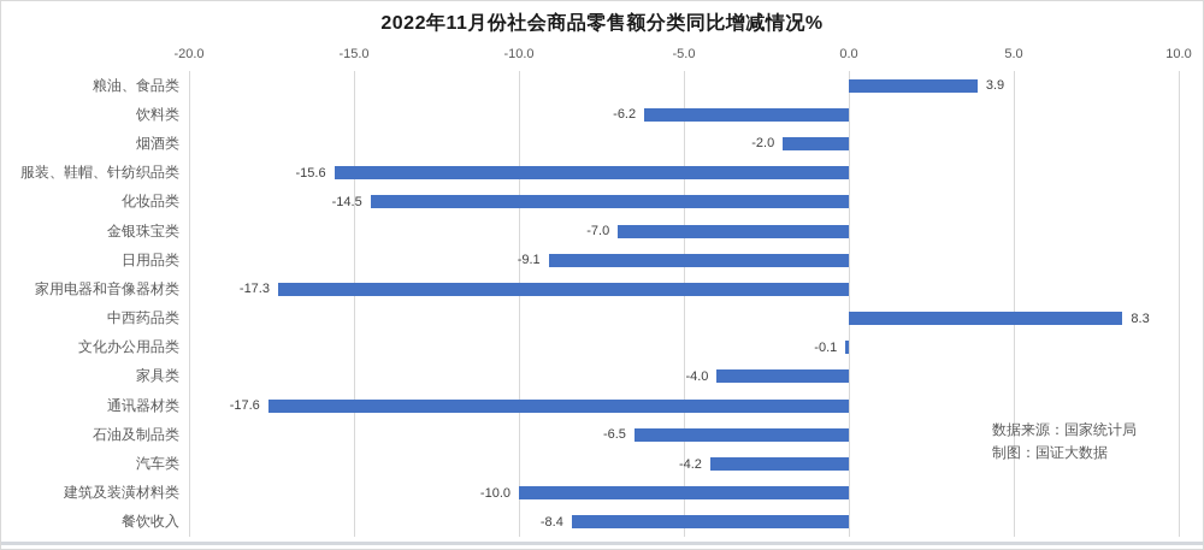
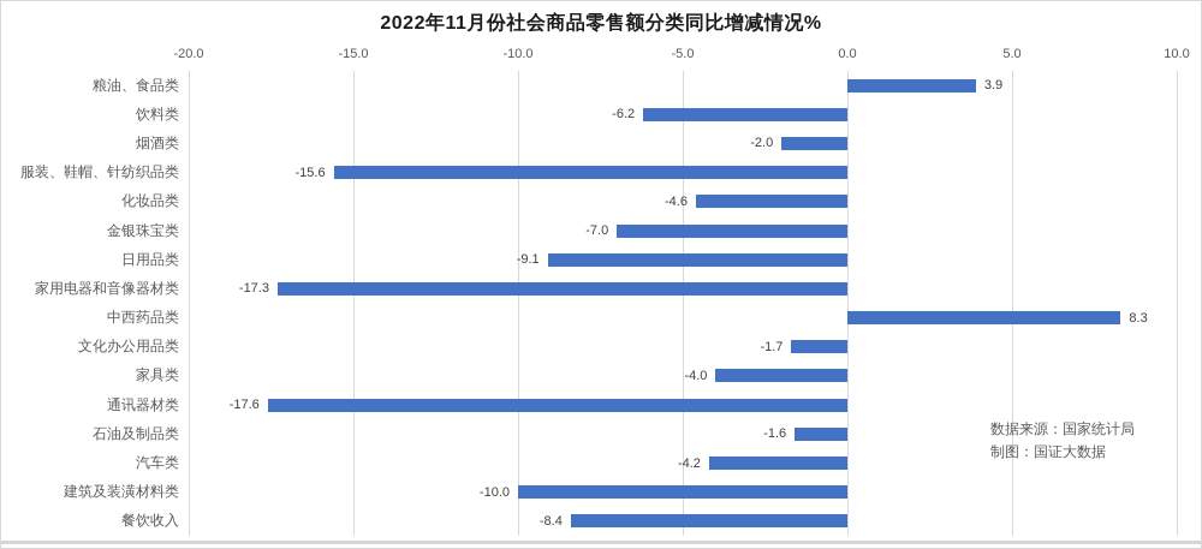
化妆品类: -14.5 -> -4.6
文化办公用品类: -0.1 -> -1.7
石油及制品类: -6.5 -> -1.6
